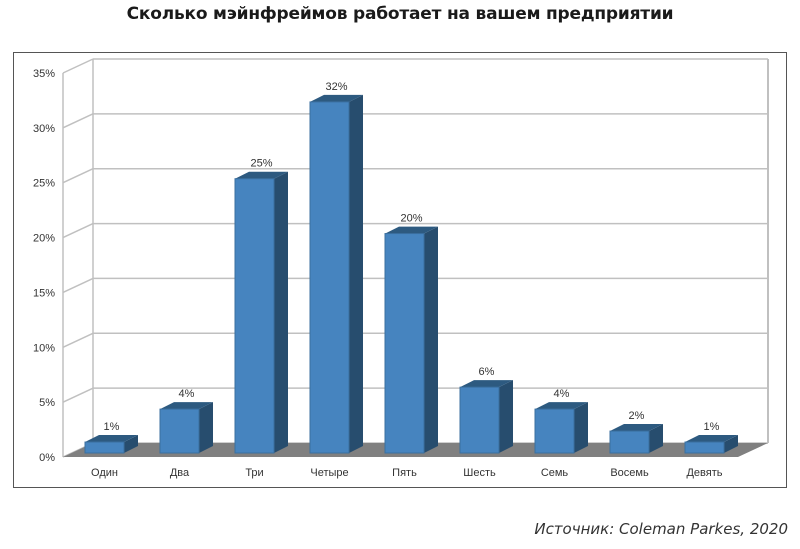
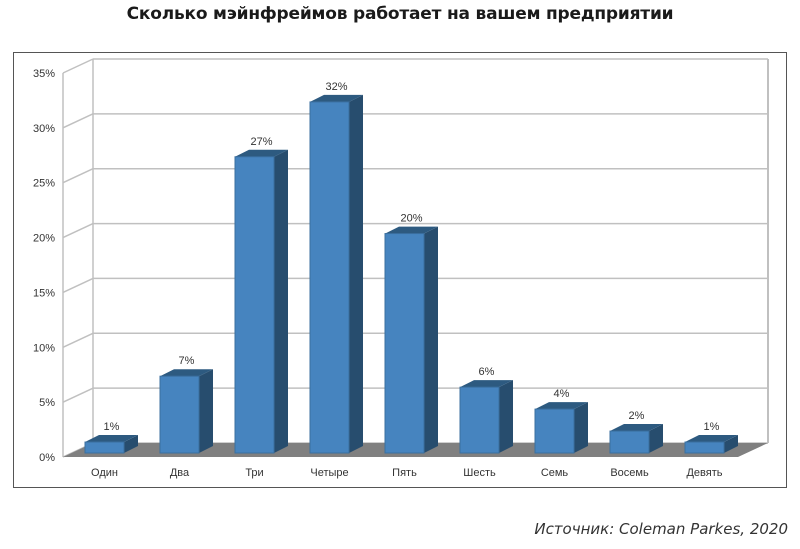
Два: 4% -> 7%
Три: 25% -> 27%
